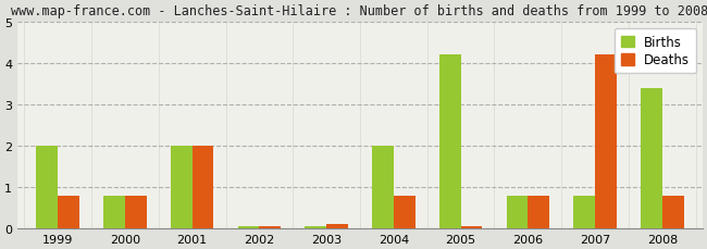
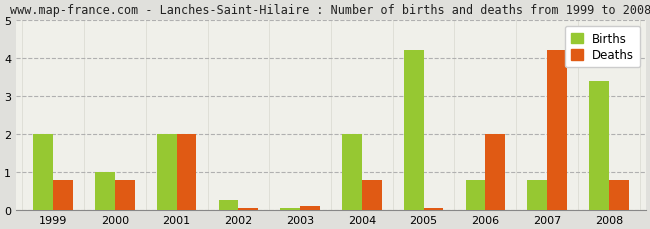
Births/2000: 0.80 -> 1.00
Births/2002: 0.05 -> 0.25
Deaths/2006: 0.80 -> 2.00
